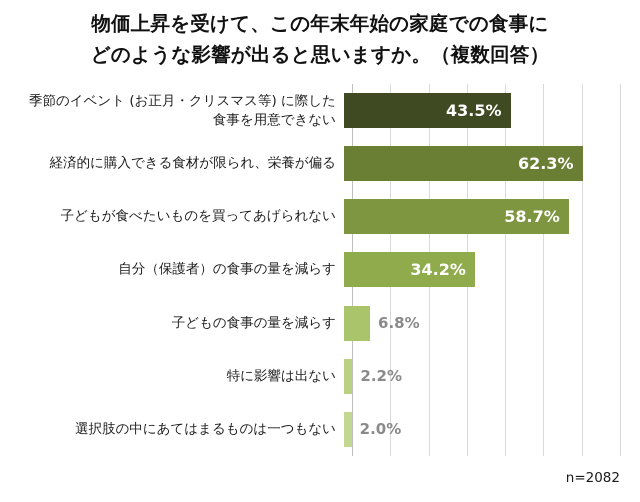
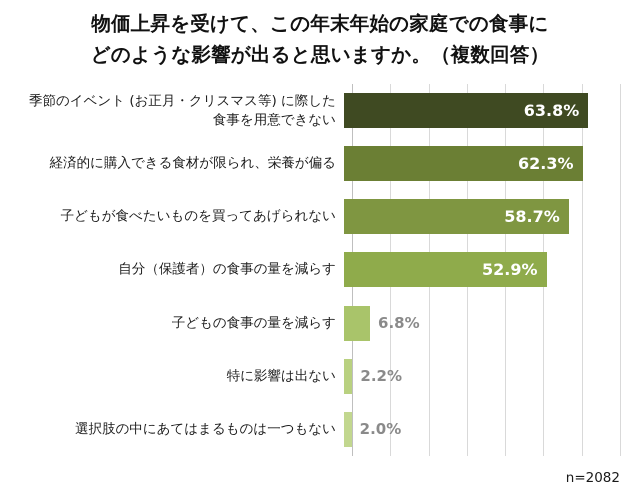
季節のイベント (お正月・クリスマス等) に際した 食事を用意できない: 43.5% -> 63.8%
自分（保護者）の食事の量を減らす: 34.2% -> 52.9%
